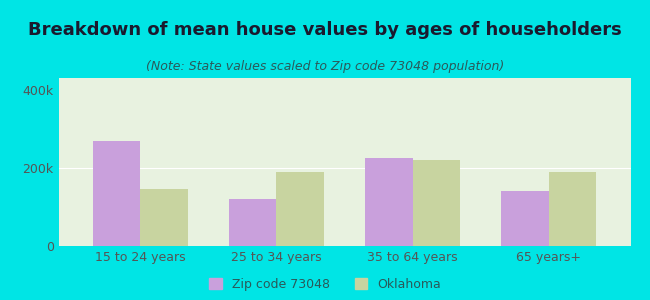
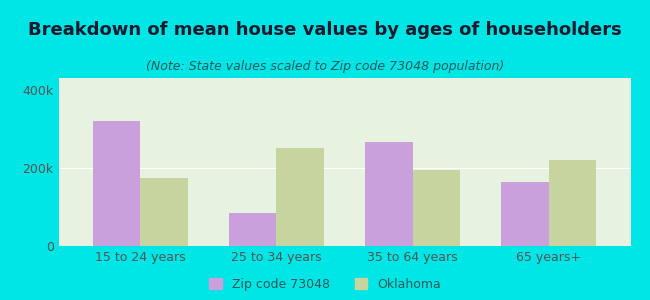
Zip code 73048/15 to 24 years: 270k -> 320k
Oklahoma/15 to 24 years: 145k -> 175k
Zip code 73048/25 to 34 years: 120k -> 85k
Oklahoma/25 to 34 years: 190k -> 250k
Zip code 73048/35 to 64 years: 225k -> 265k
Oklahoma/35 to 64 years: 220k -> 195k
Zip code 73048/65 years+: 140k -> 165k
Oklahoma/65 years+: 190k -> 220k
